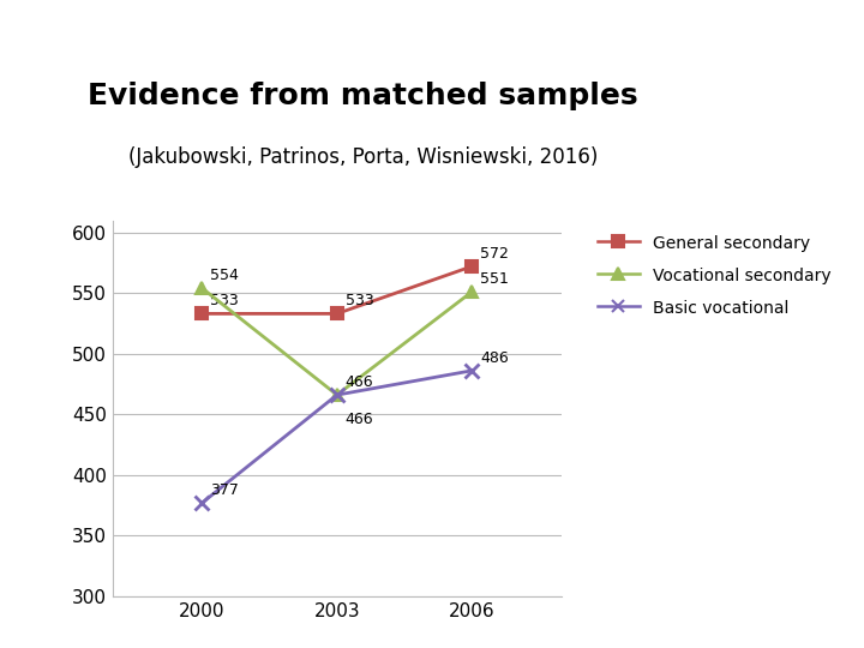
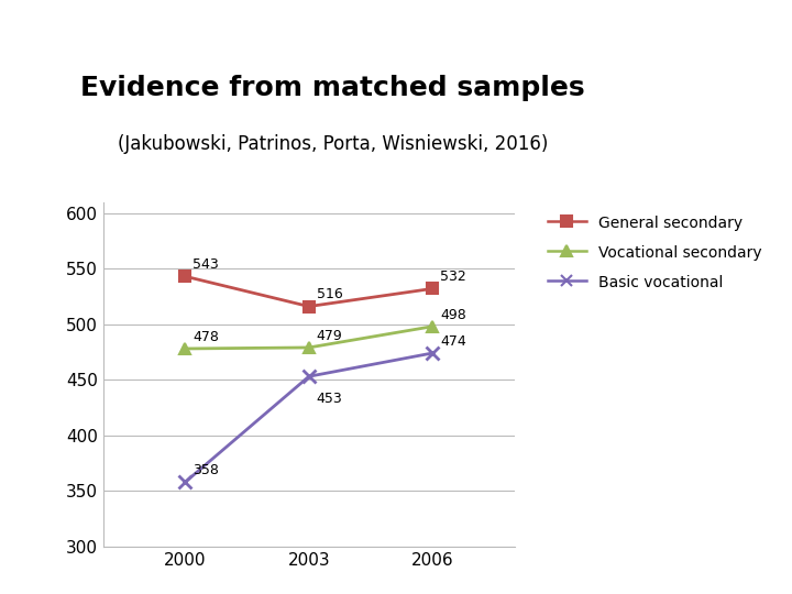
General secondary/2000: 533 -> 543
Vocational secondary/2000: 554 -> 478
Basic vocational/2000: 377 -> 358
General secondary/2003: 533 -> 516
Vocational secondary/2003: 466 -> 479
Basic vocational/2003: 466 -> 453
General secondary/2006: 572 -> 532
Vocational secondary/2006: 551 -> 498
Basic vocational/2006: 486 -> 474
